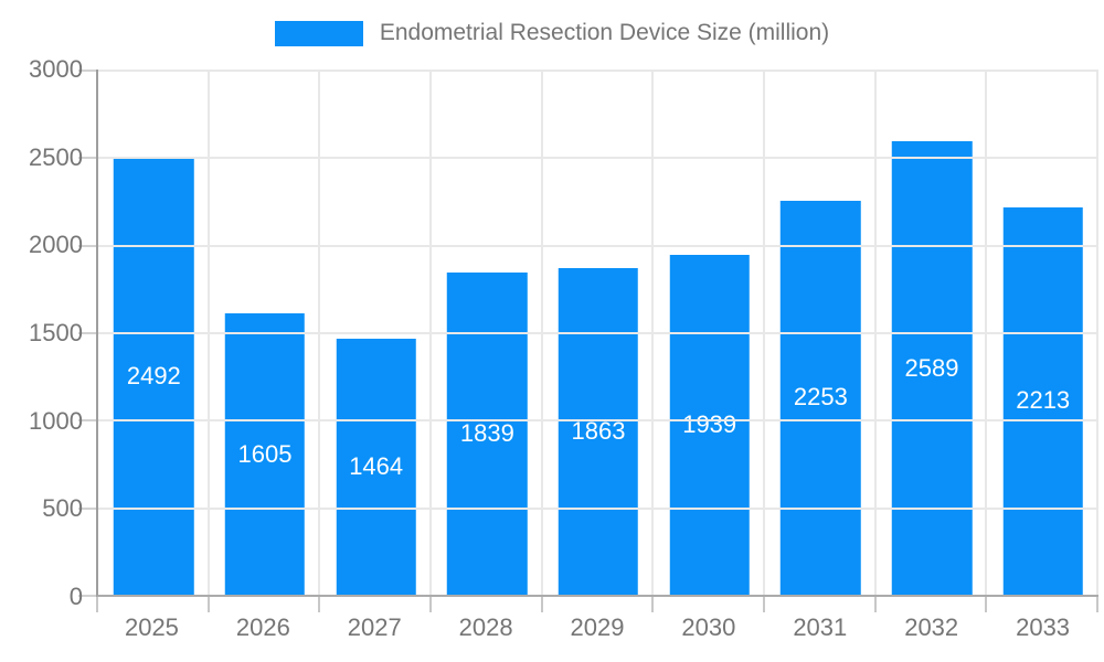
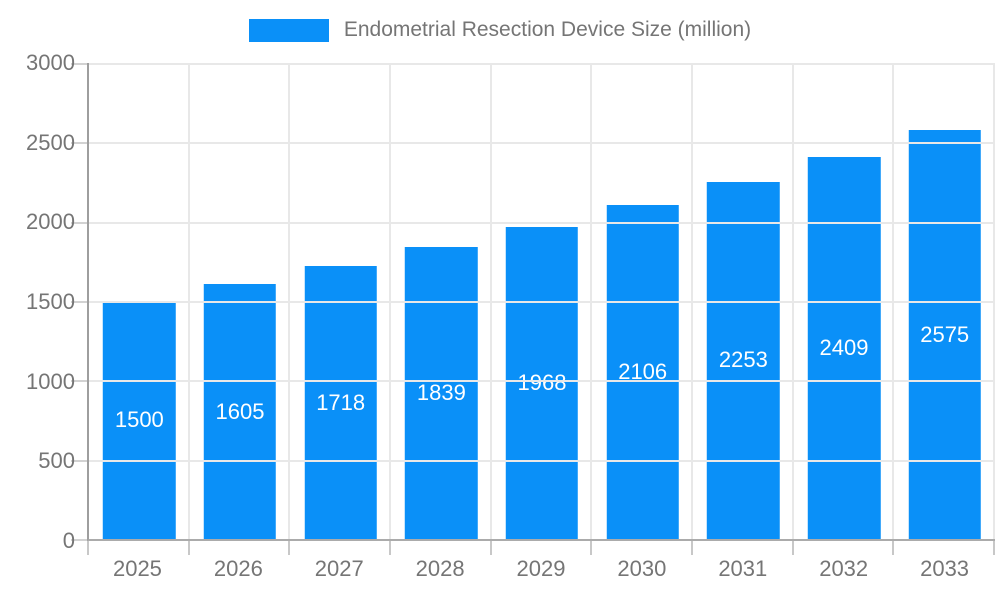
2025: 2492 -> 1500
2027: 1464 -> 1718
2029: 1863 -> 1968
2030: 1939 -> 2106
2032: 2589 -> 2409
2033: 2213 -> 2575
